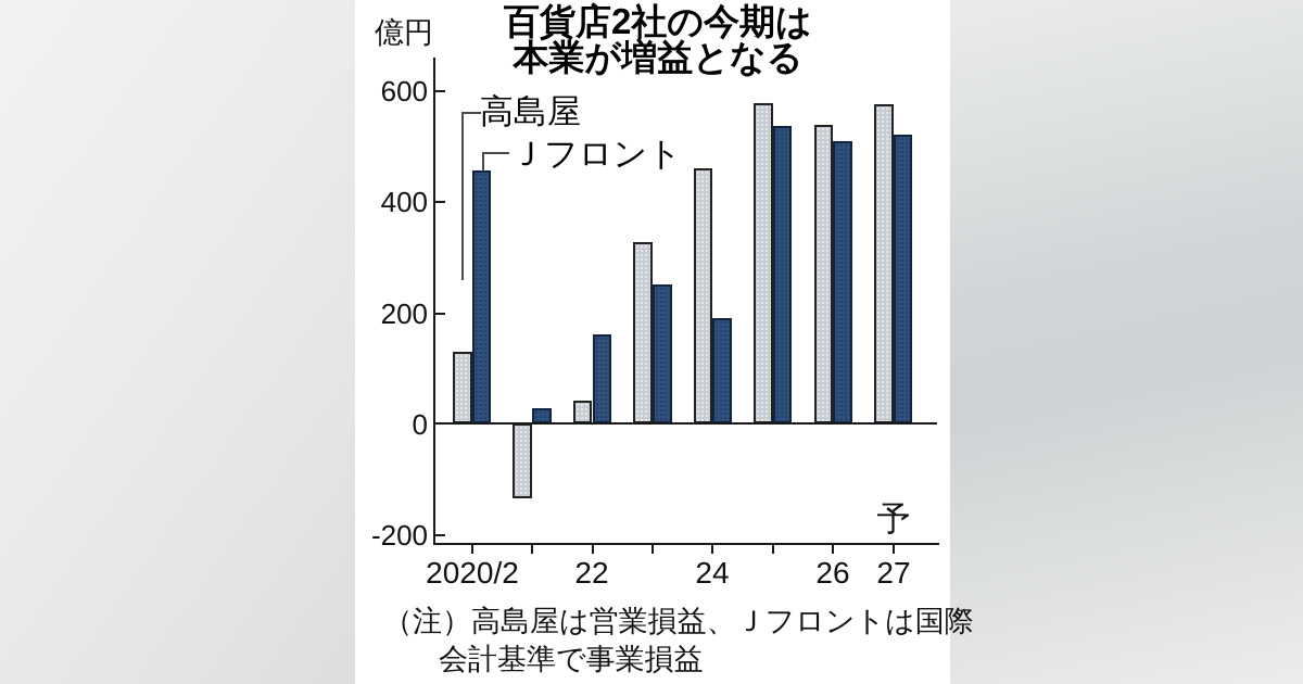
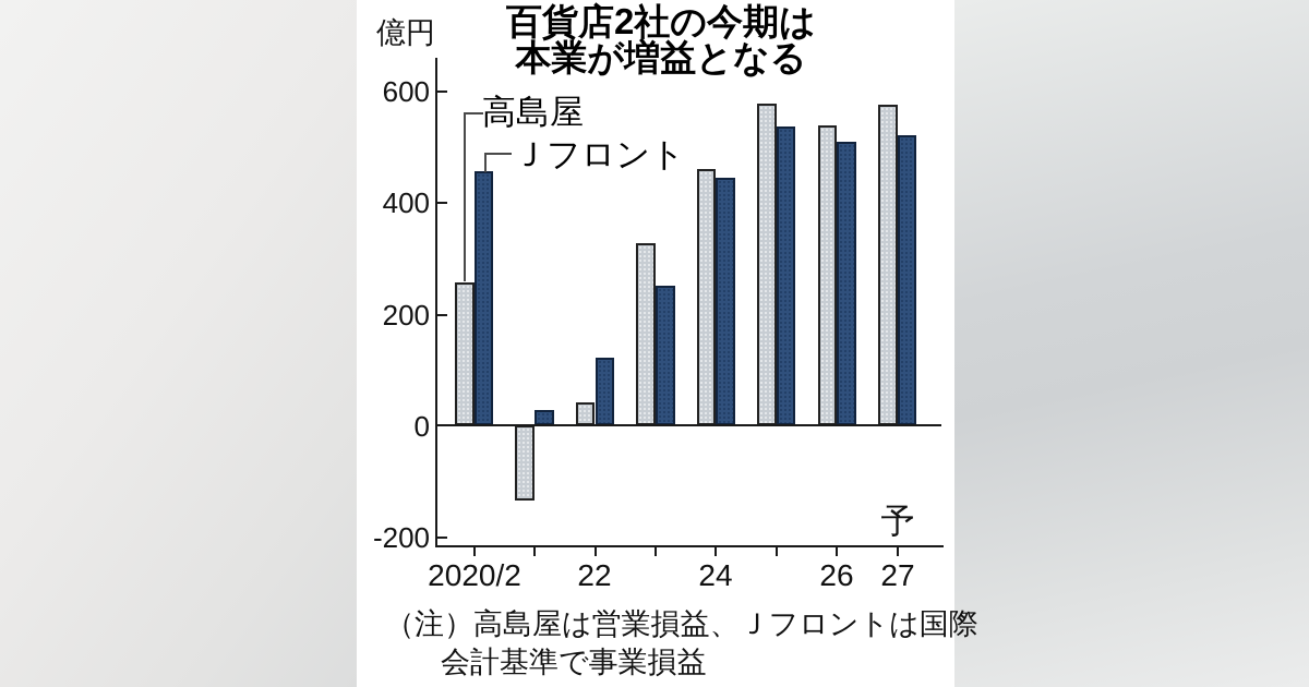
高島屋/2020/2: 130 -> 260
Ｊフロント/22: 160 -> 120
Ｊフロント/24: 190 -> 440
